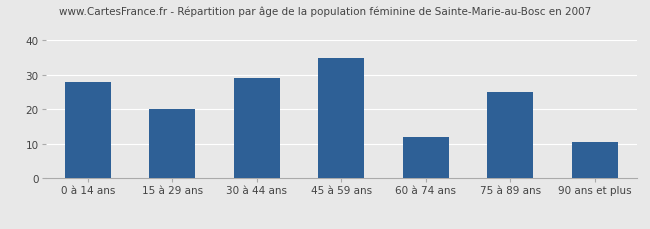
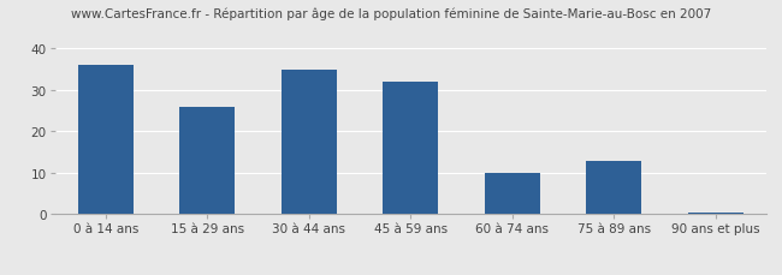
0 à 14 ans: 28.0 -> 36.0
15 à 29 ans: 20.0 -> 26.0
30 à 44 ans: 29.0 -> 35.0
45 à 59 ans: 35.0 -> 32.0
60 à 74 ans: 12.0 -> 10.0
75 à 89 ans: 25.0 -> 13.0
90 ans et plus: 10.5 -> 0.5
